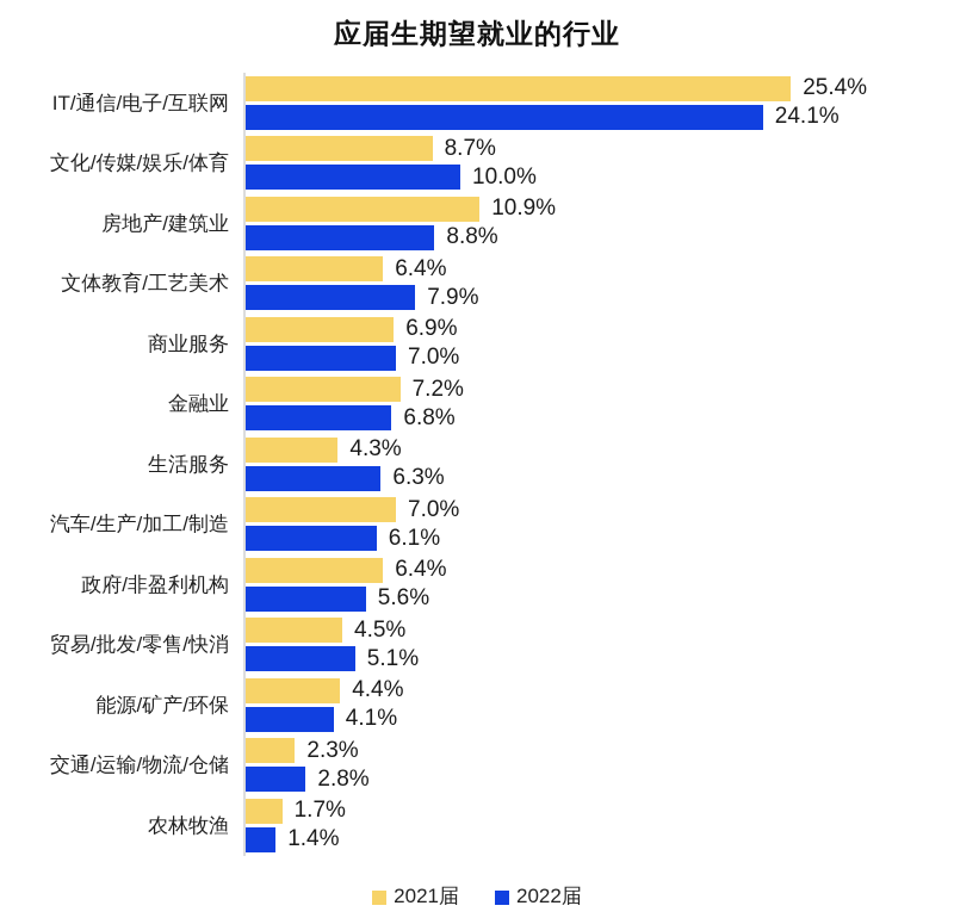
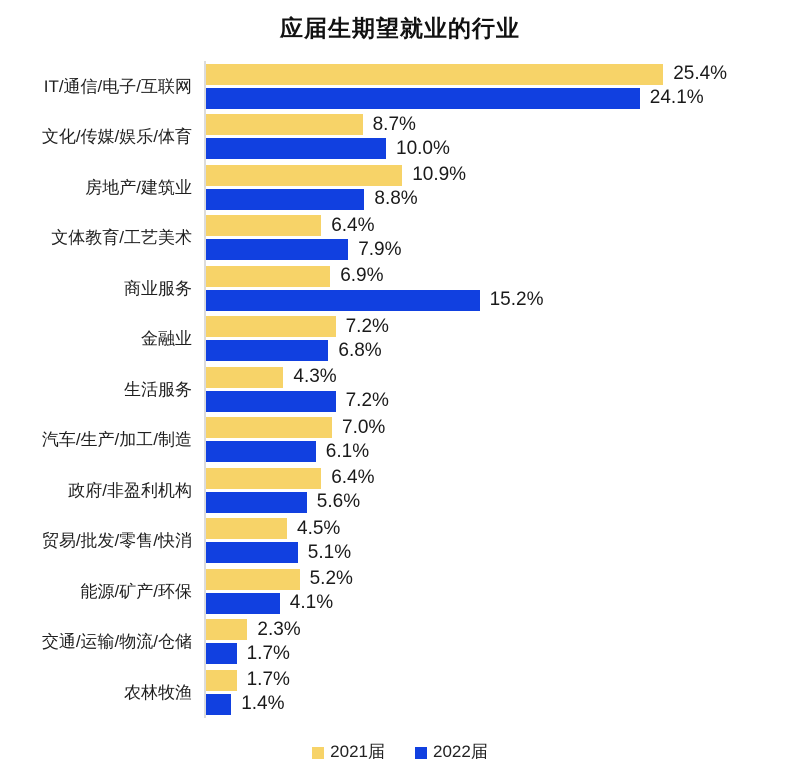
2022届/商业服务: 7.0% -> 15.2%
2022届/生活服务: 6.3% -> 7.2%
2021届/能源/矿产/环保: 4.4% -> 5.2%
2022届/交通/运输/物流/仓储: 2.8% -> 1.7%
